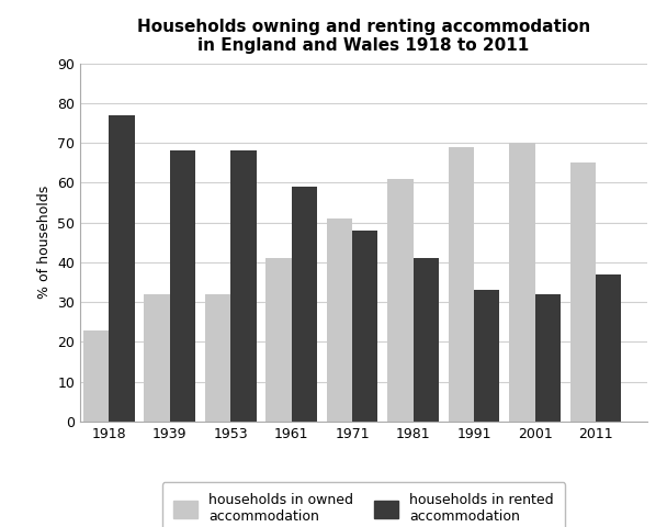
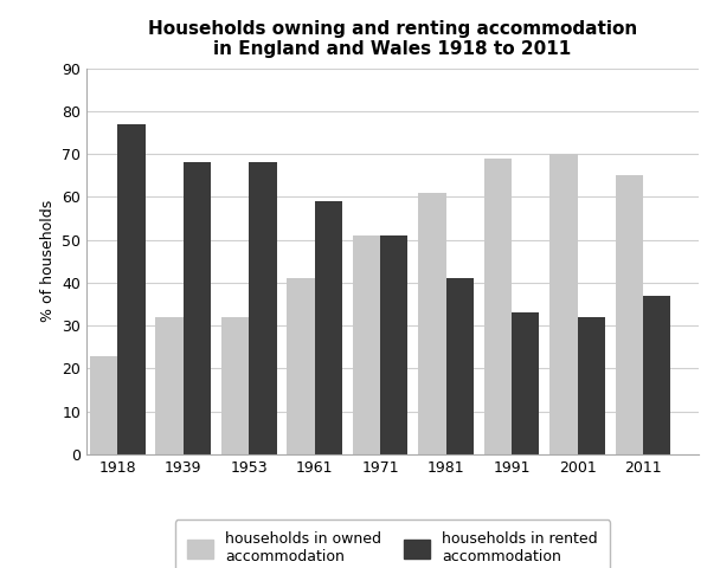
households in rented accommodation/1971: 48 -> 51
